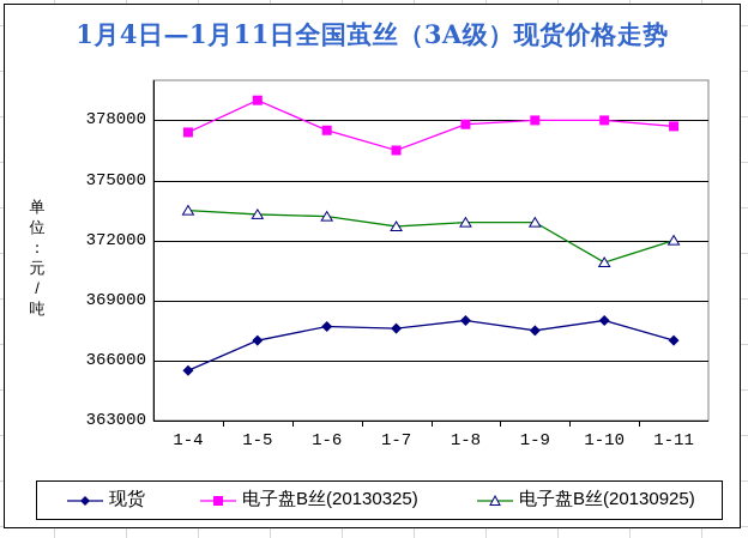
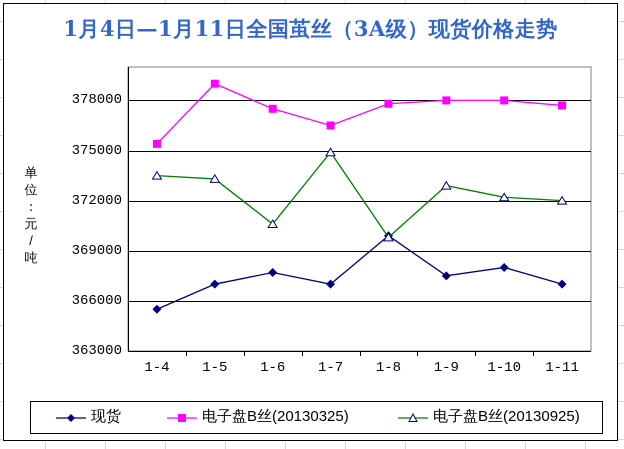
电子盘B丝(20130325)/1-4: 377400 -> 375400
电子盘B丝(20130925)/1-6: 373200 -> 370600
现货/1-7: 367600 -> 367000
电子盘B丝(20130925)/1-7: 372700 -> 374900
现货/1-8: 368000 -> 369900
电子盘B丝(20130925)/1-8: 372900 -> 369800
电子盘B丝(20130925)/1-10: 370900 -> 372200
